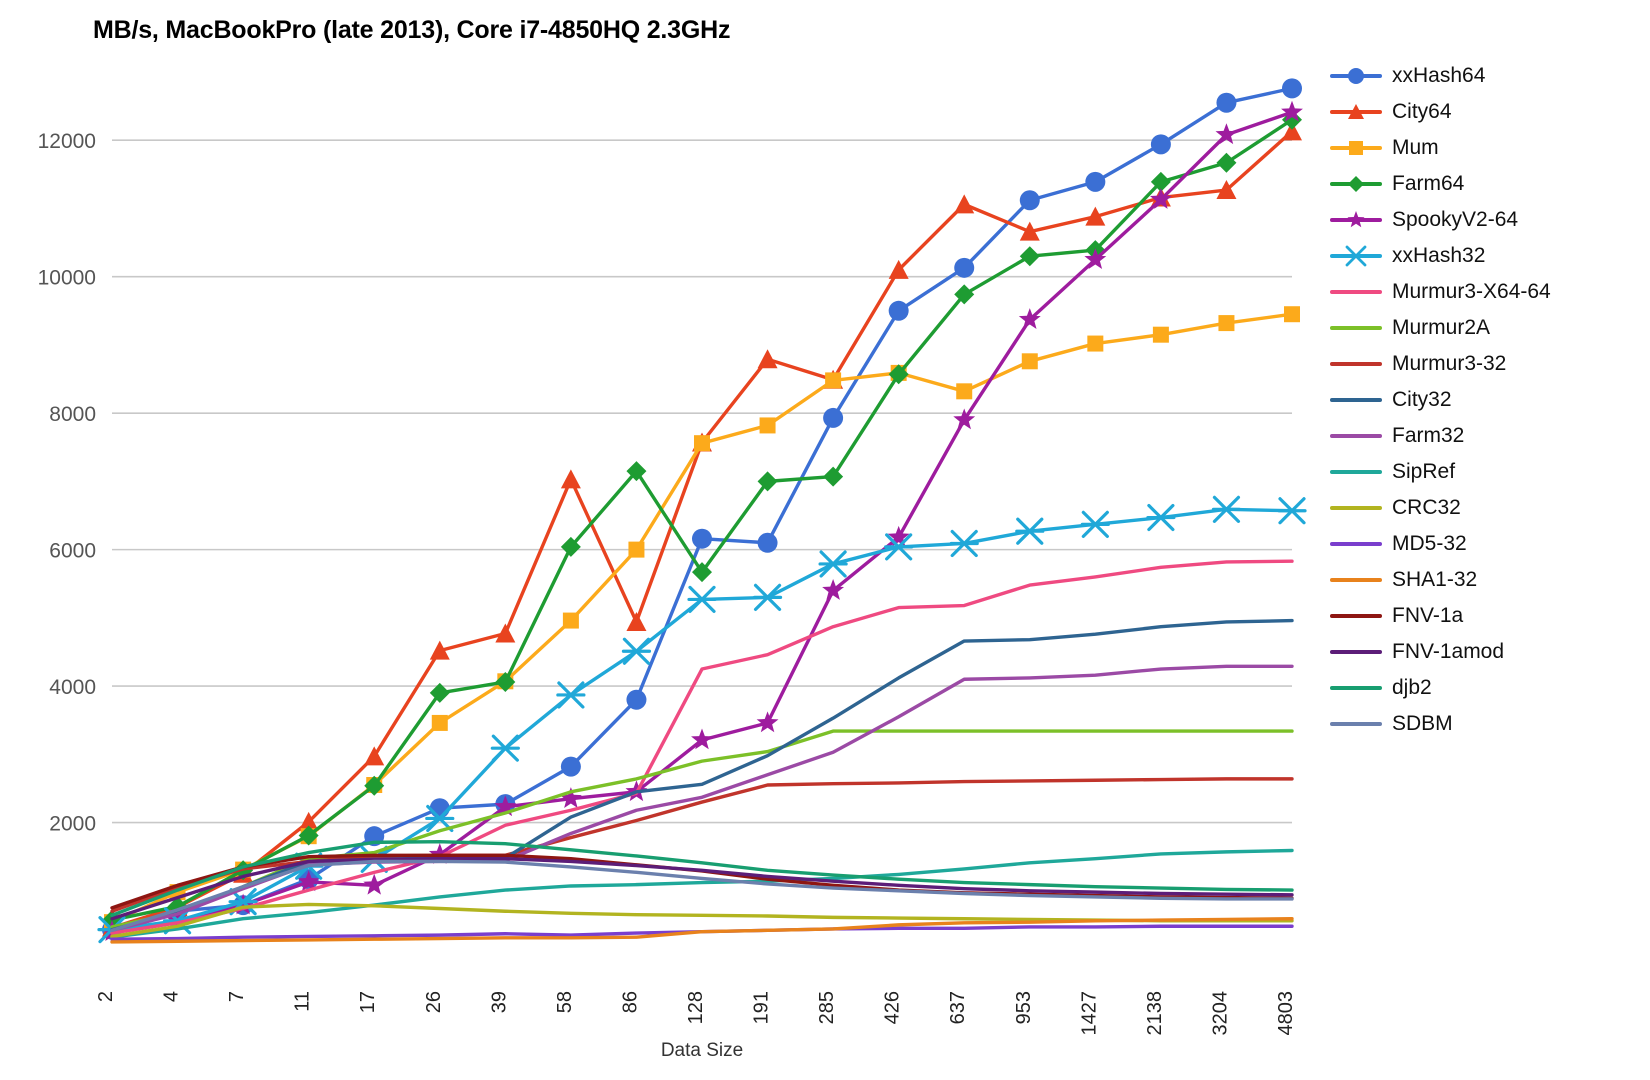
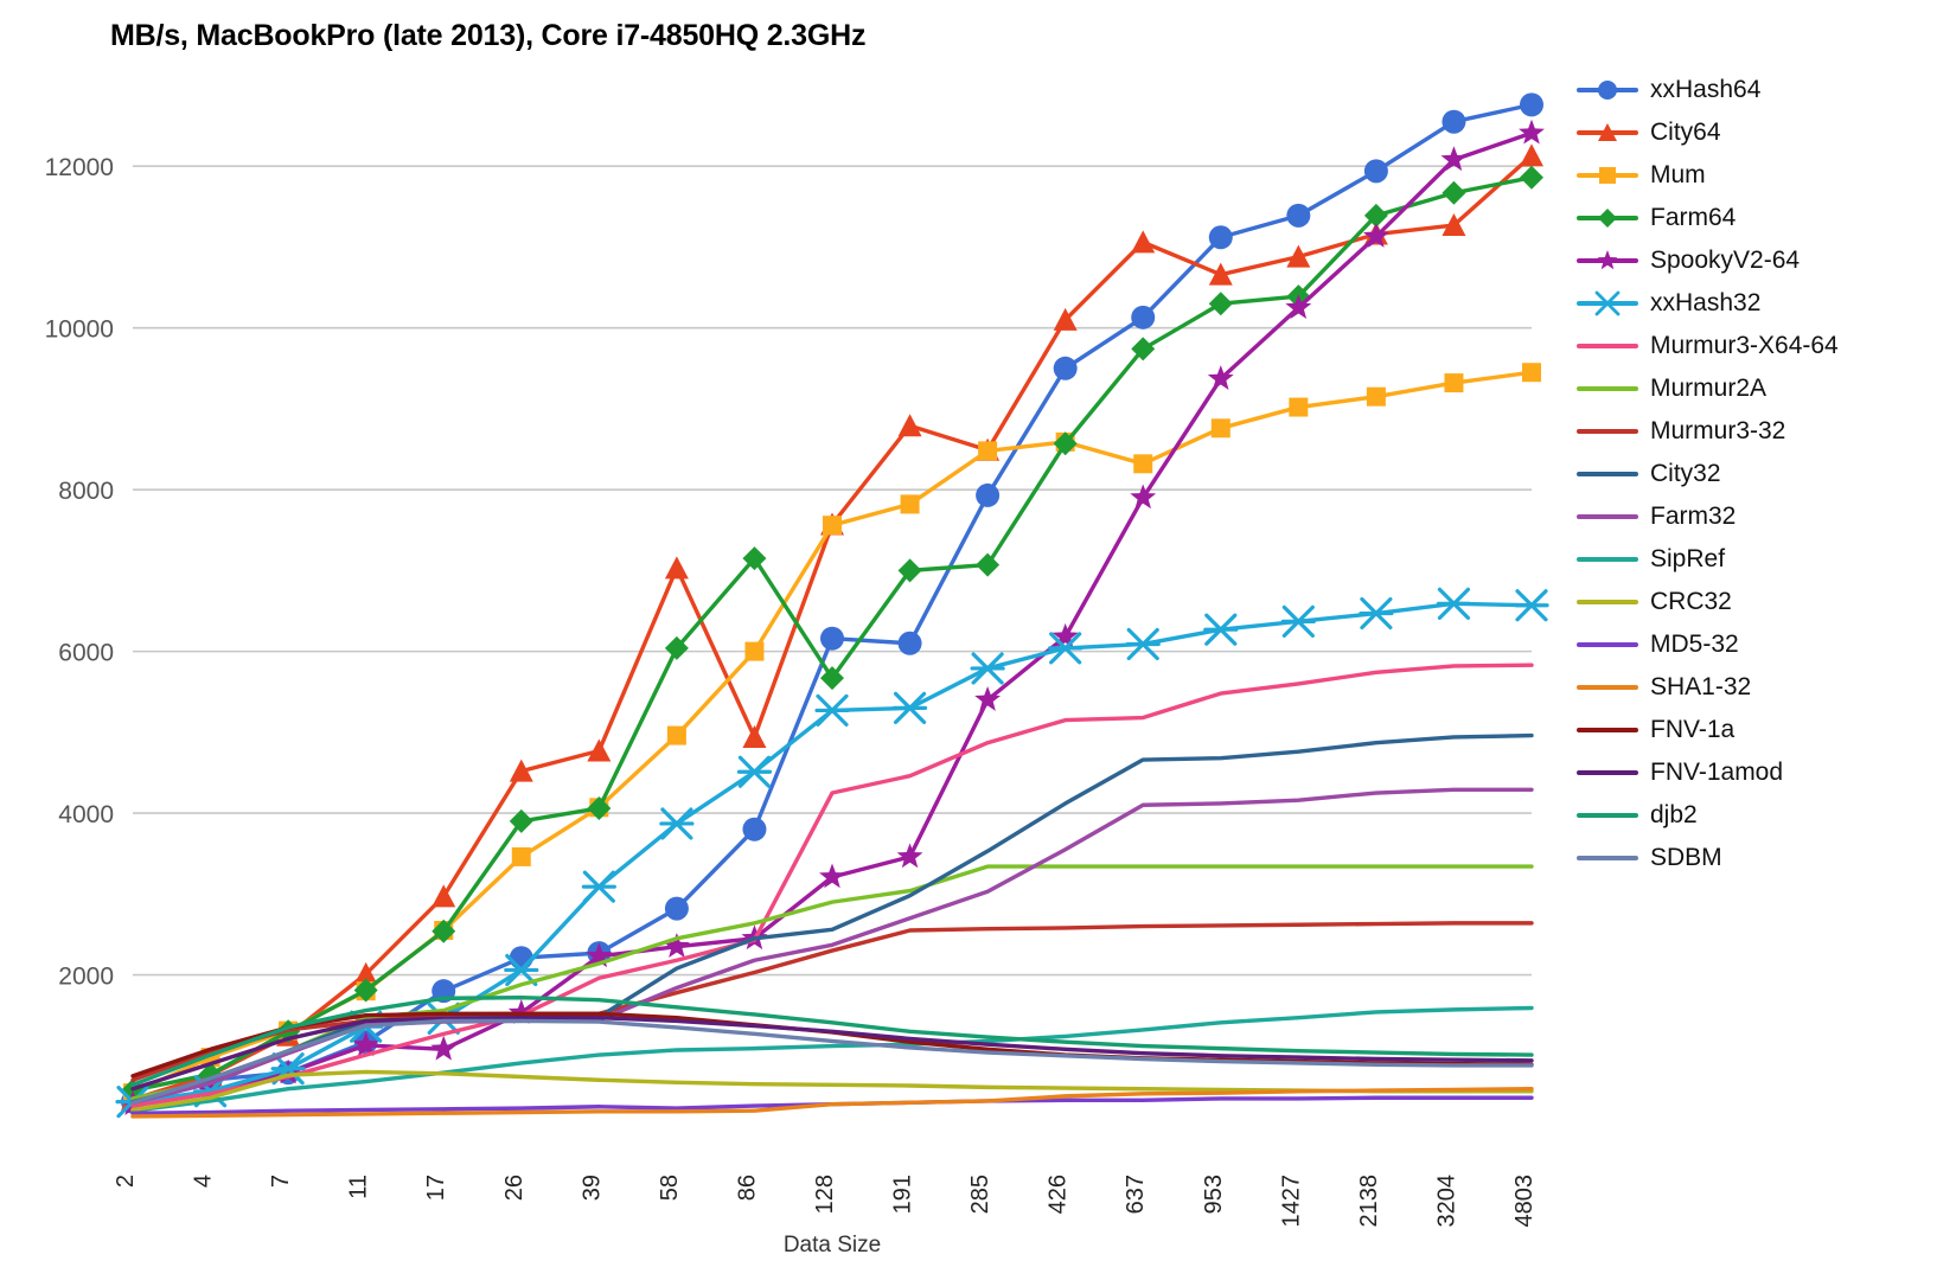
Farm64/4803: 12300 -> 11900
